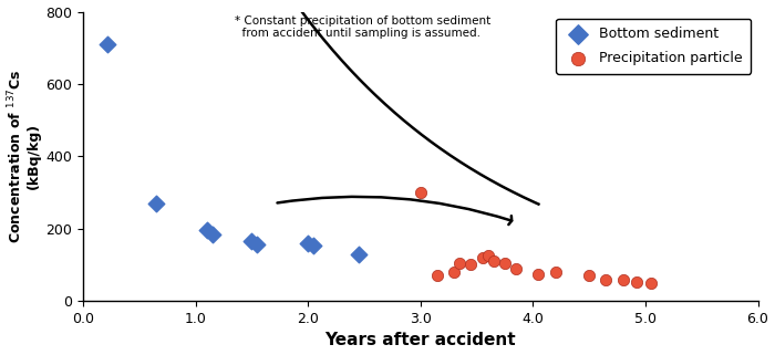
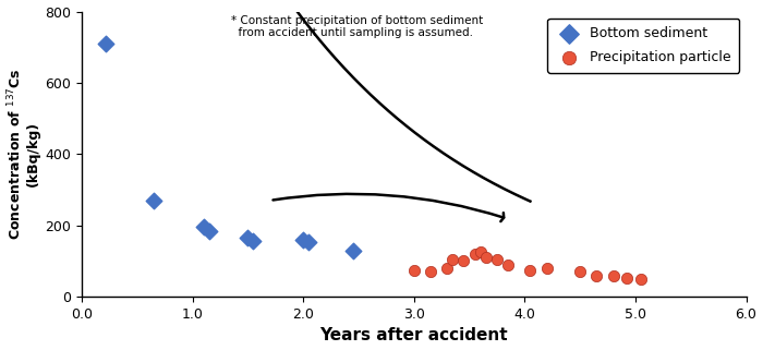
Precipitation particle/3.0: 300 -> 75
